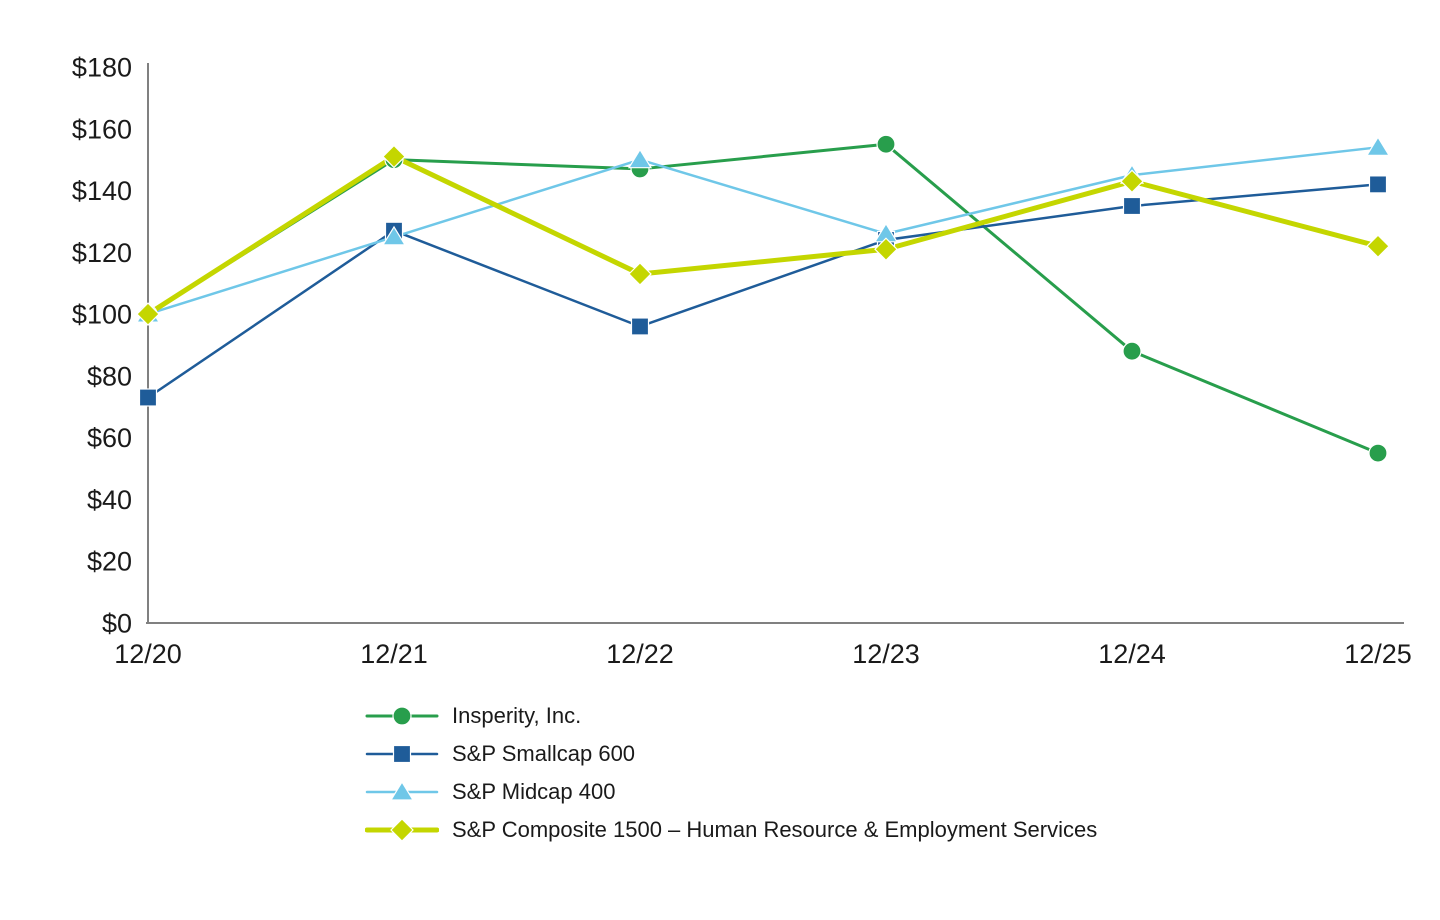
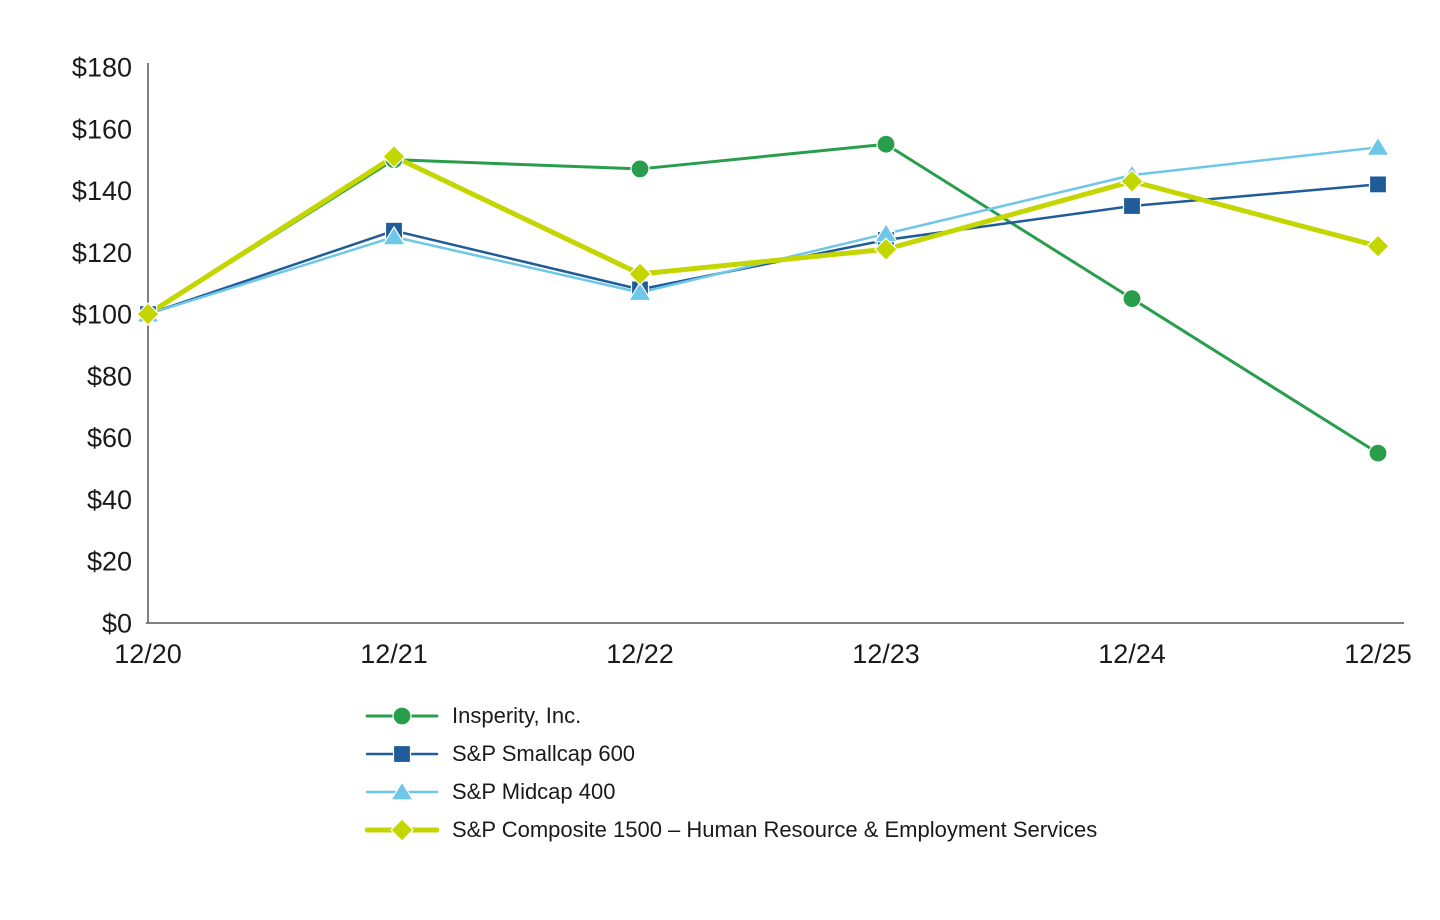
S&P Smallcap 600/12/20: $73 -> $100
S&P Smallcap 600/12/22: $96 -> $108
S&P Midcap 400/12/22: $150 -> $107
Insperity, Inc./12/24: $88 -> $105
